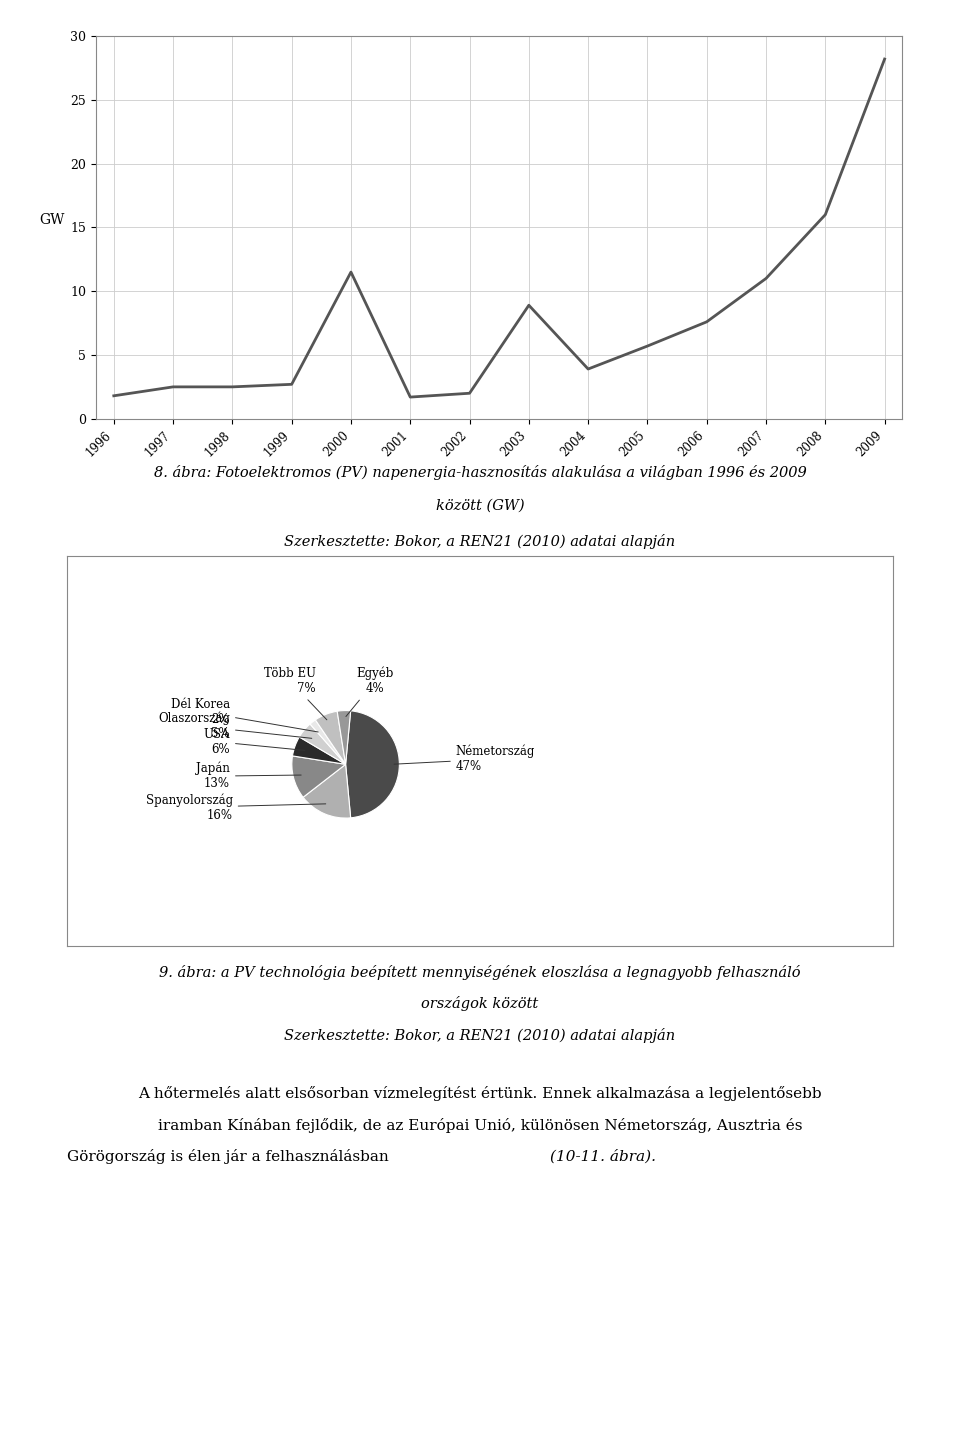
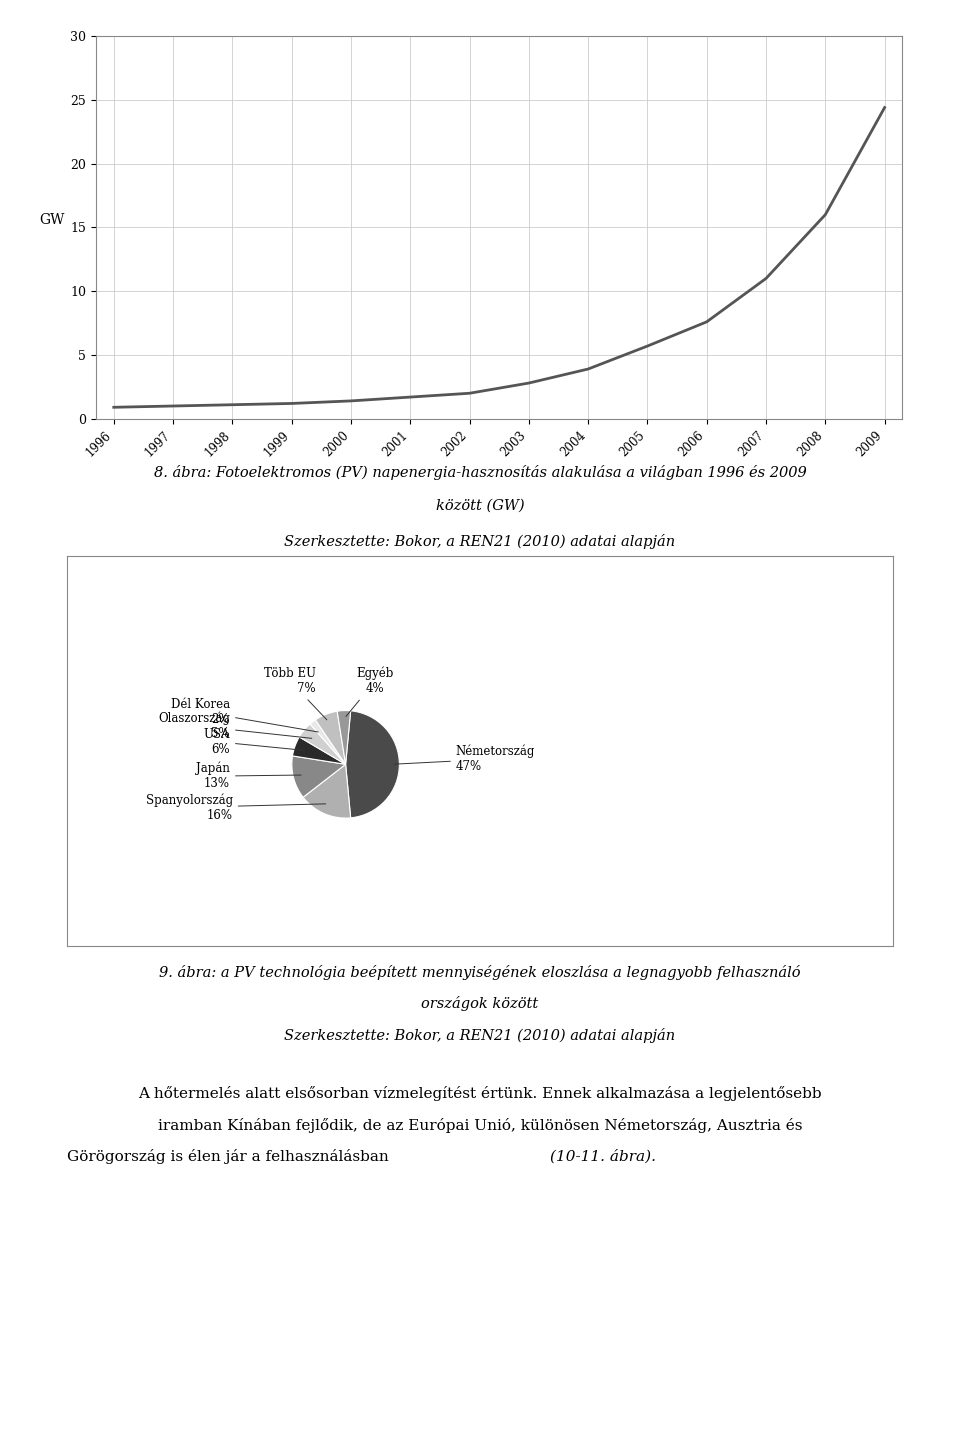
1996: 1.8 -> 0.9
1997: 2.5 -> 1.0
1998: 2.5 -> 1.1
1999: 2.7 -> 1.2
2000: 11.5 -> 1.4
2003: 8.9 -> 2.8
2009: 28.2 -> 24.4
